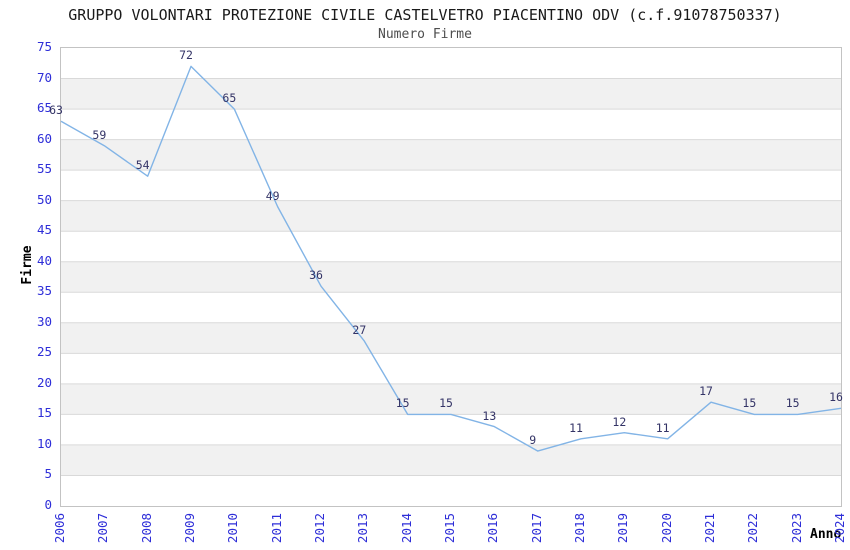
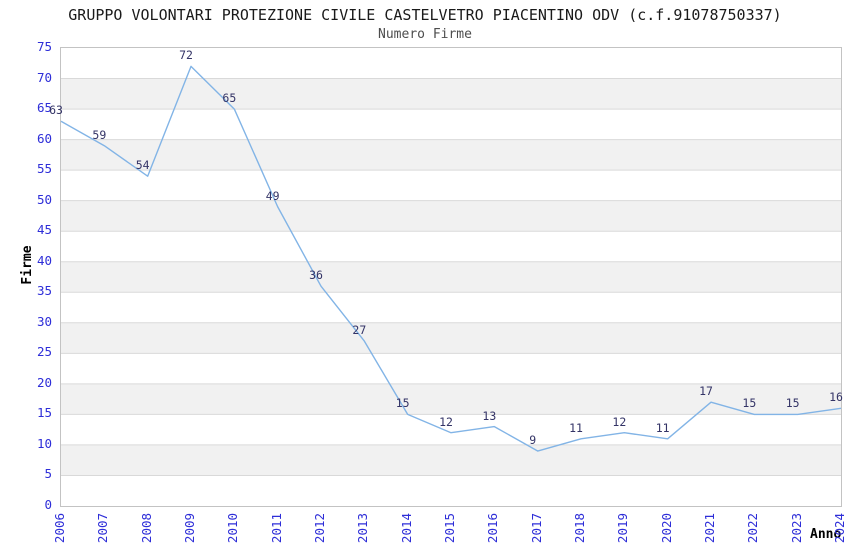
2015: 15 -> 12
